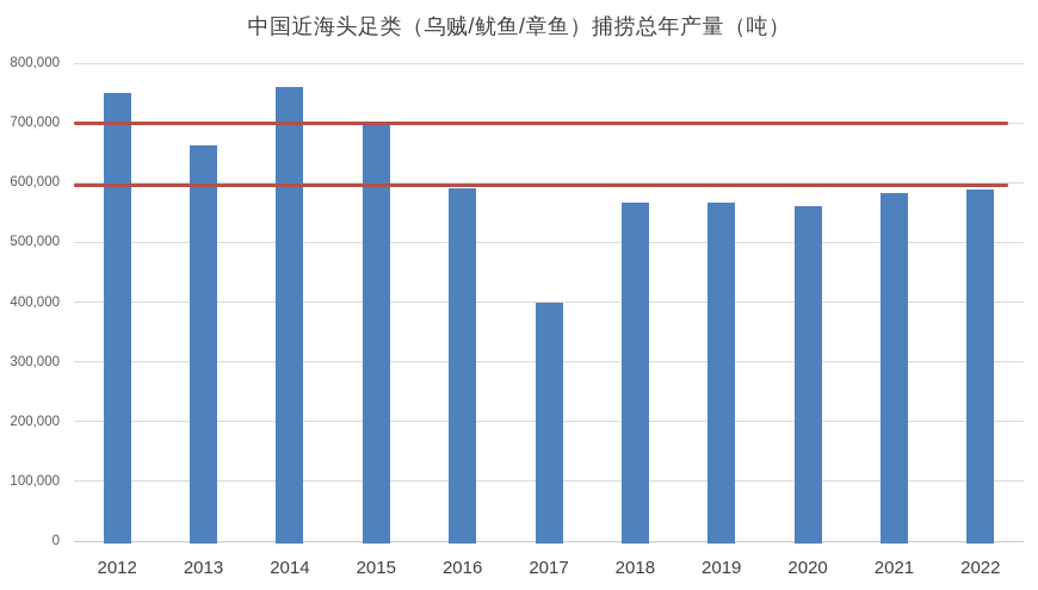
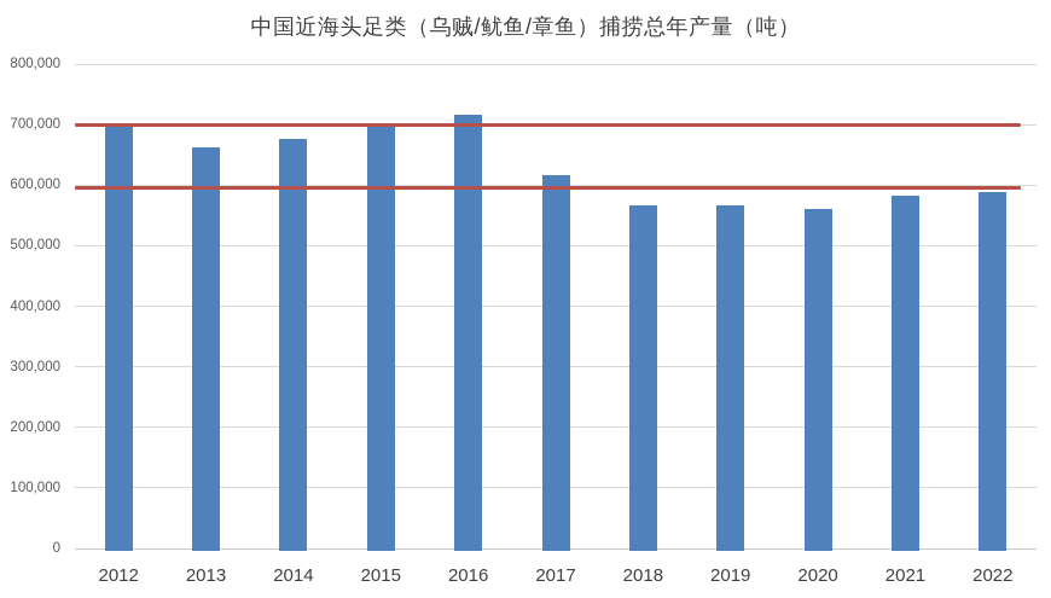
2012: 750000 -> 700000
2014: 760000 -> 680000
2016: 590000 -> 720000
2017: 400000 -> 620000
